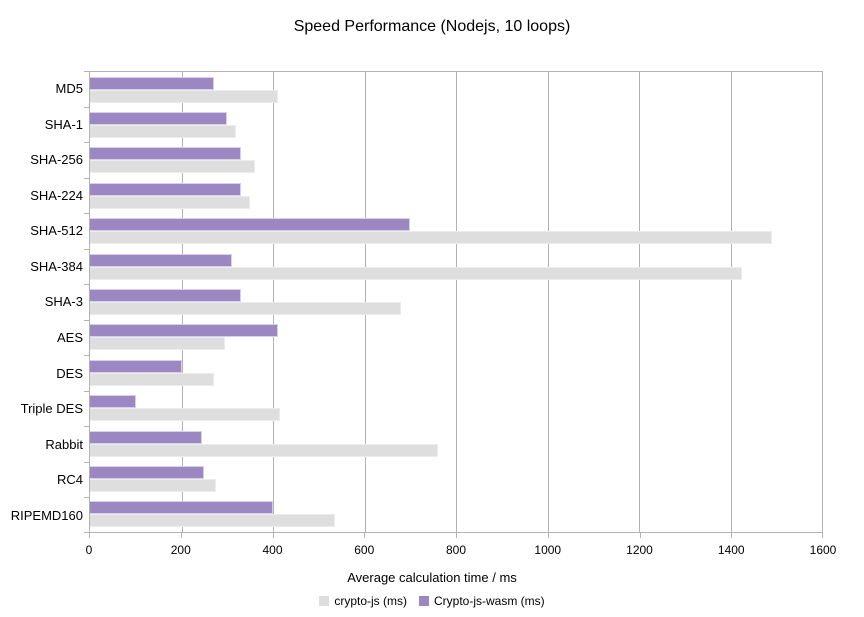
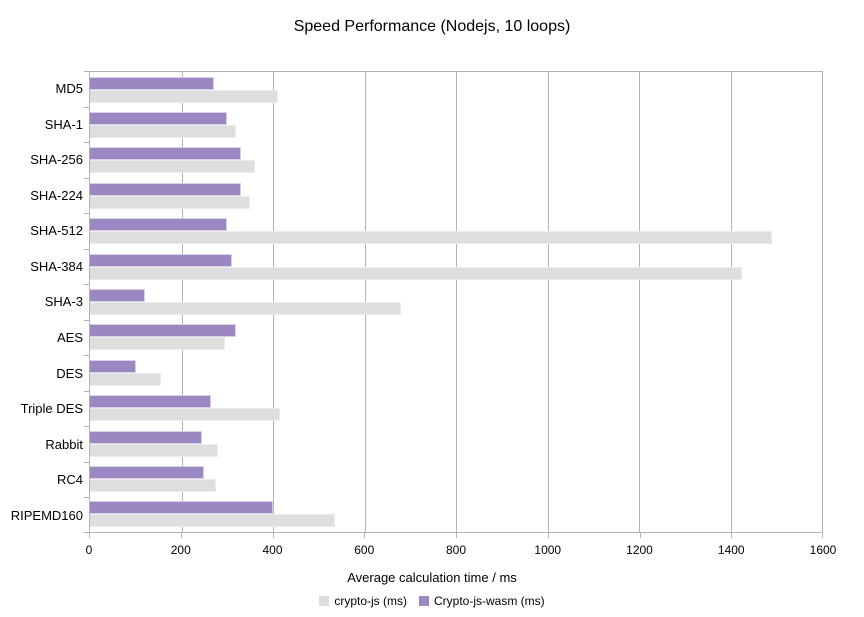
Crypto-js-wasm (ms)/SHA-512: 700 -> 300
Crypto-js-wasm (ms)/SHA-3: 330 -> 120
Crypto-js-wasm (ms)/AES: 410 -> 320
crypto-js (ms)/DES: 270 -> 160
Crypto-js-wasm (ms)/DES: 200 -> 100
Crypto-js-wasm (ms)/Triple DES: 100 -> 260
crypto-js (ms)/Rabbit: 760 -> 280
